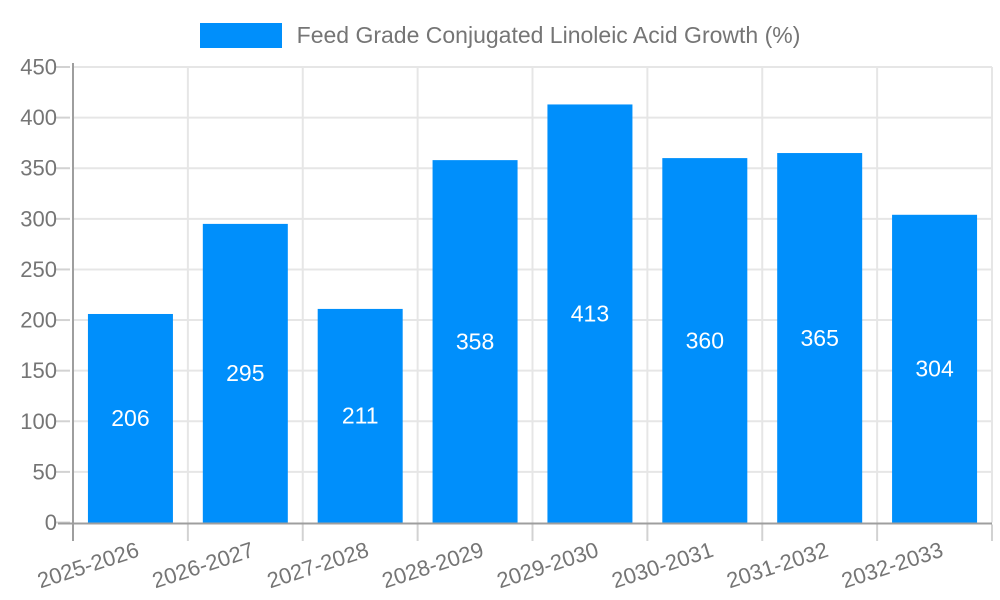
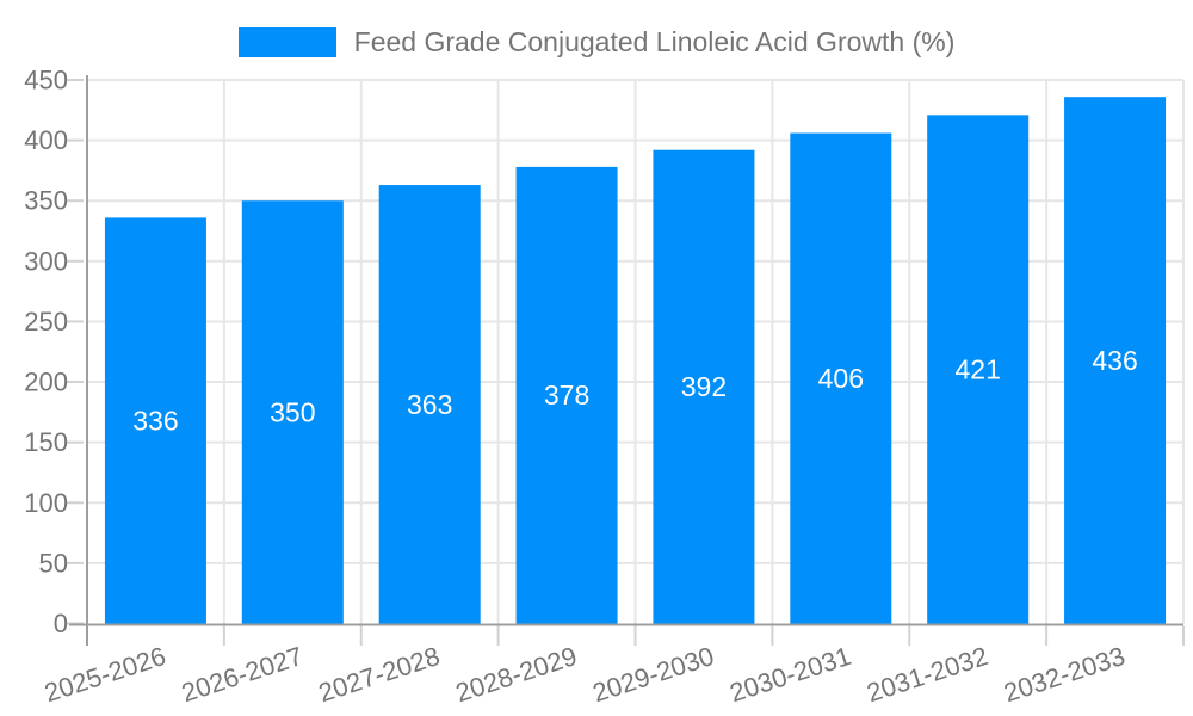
2025-2026: 206 -> 336
2026-2027: 295 -> 350
2027-2028: 211 -> 363
2028-2029: 358 -> 378
2029-2030: 413 -> 392
2030-2031: 360 -> 406
2031-2032: 365 -> 421
2032-2033: 304 -> 436
